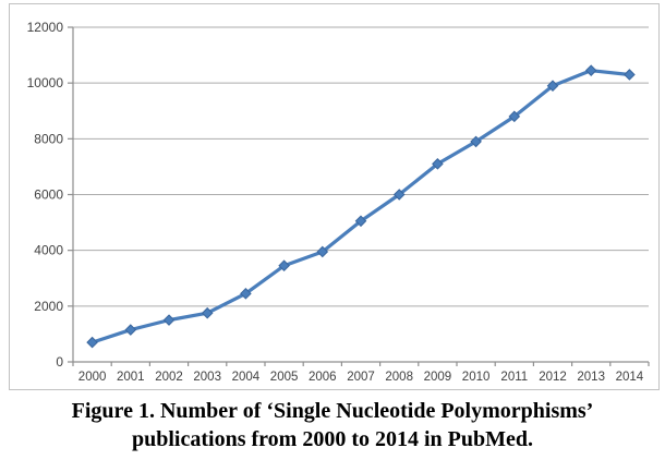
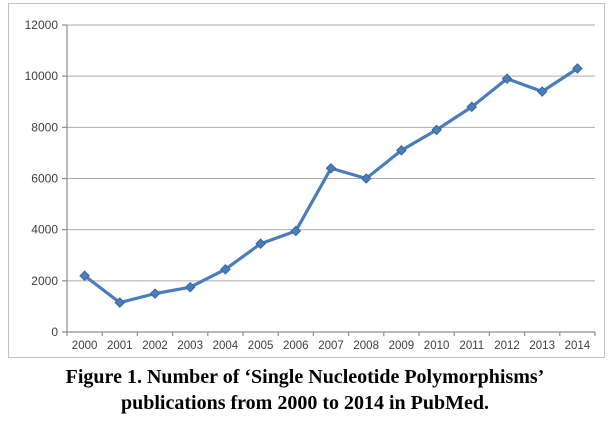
2000: 700 -> 2200
2007: 5000 -> 6400
2013: 10400 -> 9400
